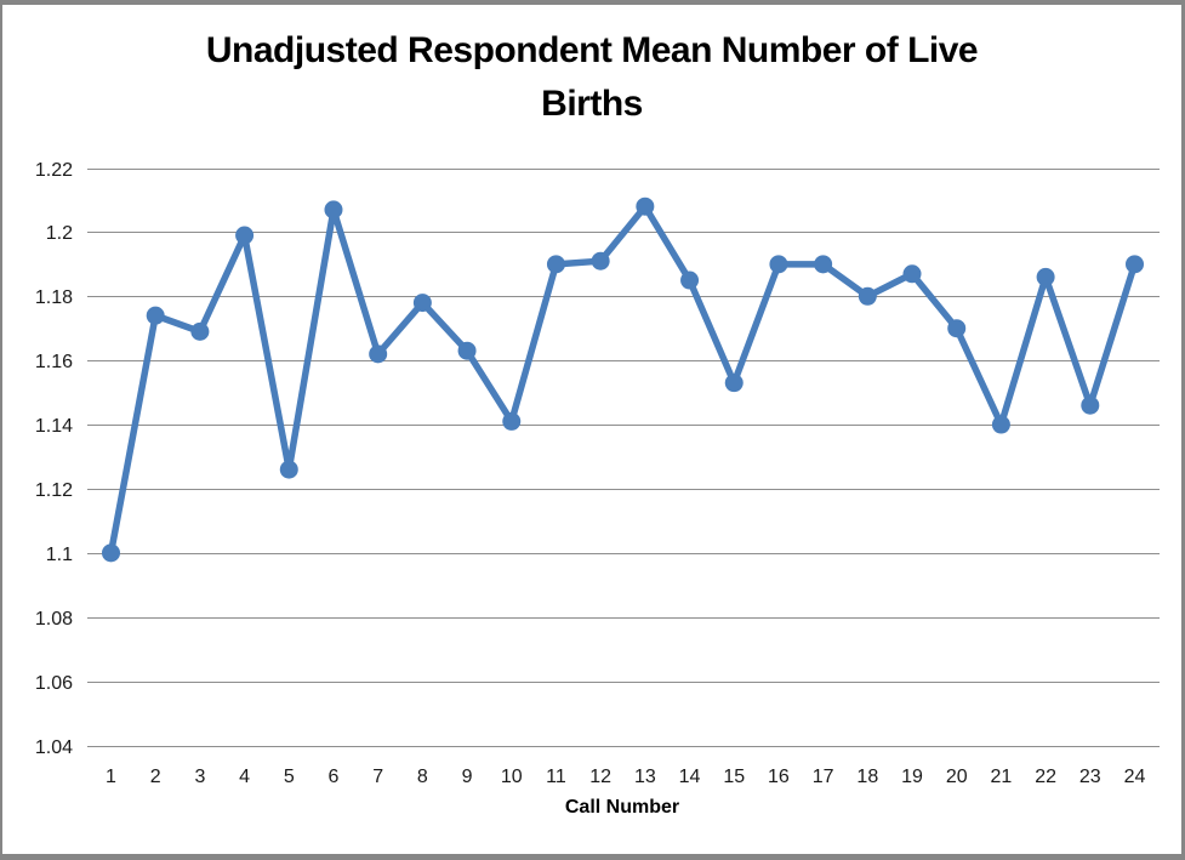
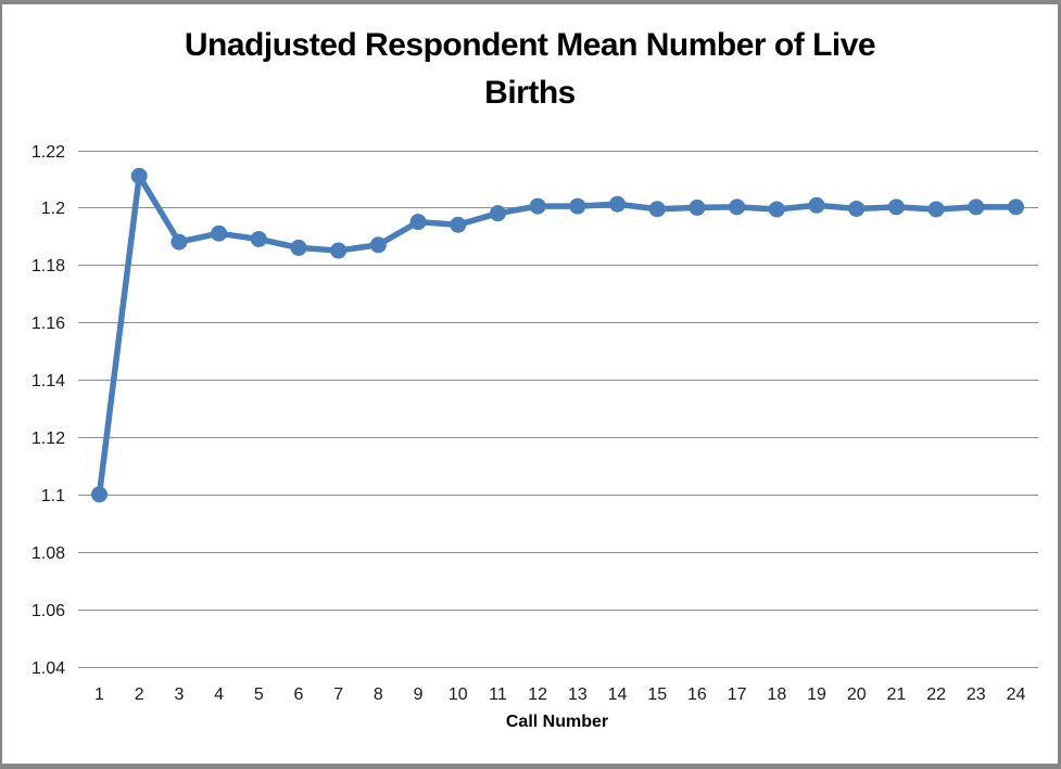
2: 1.174 -> 1.211
3: 1.169 -> 1.188
4: 1.199 -> 1.191
5: 1.126 -> 1.189
6: 1.207 -> 1.186
7: 1.162 -> 1.185
8: 1.178 -> 1.187
9: 1.163 -> 1.195
10: 1.141 -> 1.194
11: 1.190 -> 1.198
12: 1.191 -> 1.200
13: 1.208 -> 1.200
14: 1.185 -> 1.201
15: 1.153 -> 1.200
16: 1.190 -> 1.200
17: 1.190 -> 1.200
18: 1.180 -> 1.199
19: 1.187 -> 1.201
20: 1.170 -> 1.200
21: 1.140 -> 1.200
22: 1.186 -> 1.199
23: 1.146 -> 1.200
24: 1.190 -> 1.200
